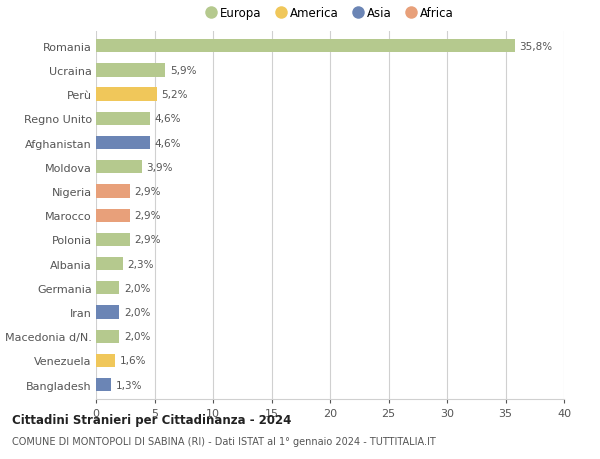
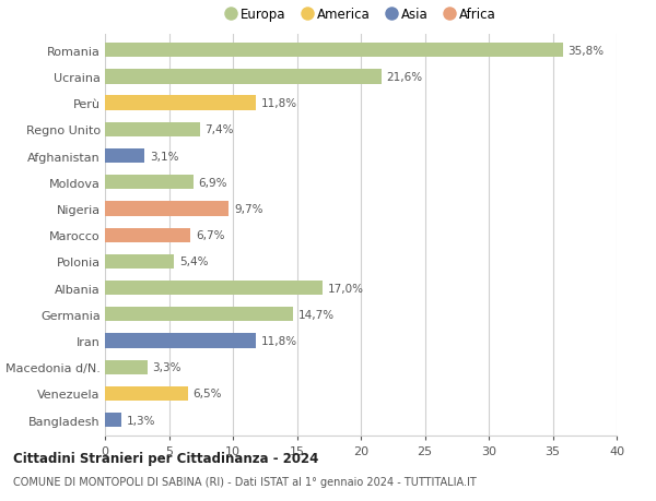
Ucraina: 5,9% -> 21,6%
Perù: 5,2% -> 11,8%
Regno Unito: 4,6% -> 7,4%
Afghanistan: 4,6% -> 3,1%
Moldova: 3,9% -> 6,9%
Nigeria: 2,9% -> 9,7%
Marocco: 2,9% -> 6,7%
Polonia: 2,9% -> 5,4%
Albania: 2,3% -> 17,0%
Germania: 2,0% -> 14,7%
Iran: 2,0% -> 11,8%
Macedonia d/N.: 2,0% -> 3,3%
Venezuela: 1,6% -> 6,5%
